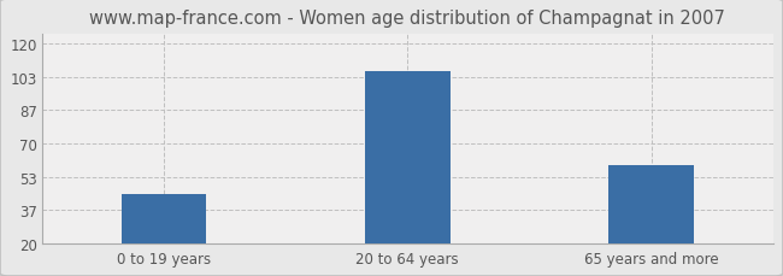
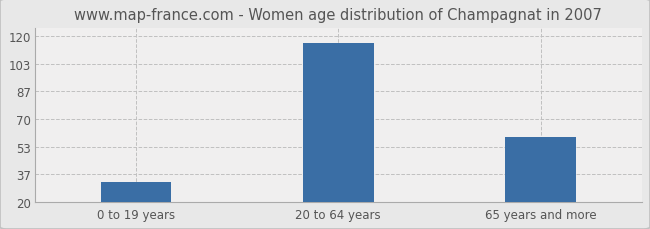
0 to 19 years: 45 -> 32
20 to 64 years: 106 -> 116
